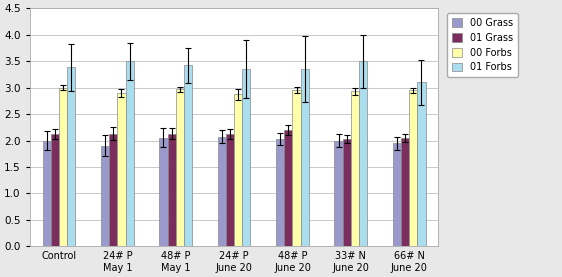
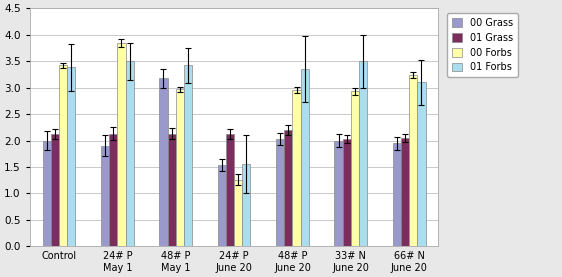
00 Forbs/Control: 3.00 -> 3.42
00 Forbs/24# P May 1: 2.90 -> 3.84
00 Grass/48# P May 1: 2.05 -> 3.18
00 Grass/24# P June 20: 2.07 -> 1.54
00 Forbs/24# P June 20: 2.87 -> 1.26
01 Forbs/24# P June 20: 3.35 -> 1.56
00 Forbs/66# N June 20: 2.95 -> 3.24
